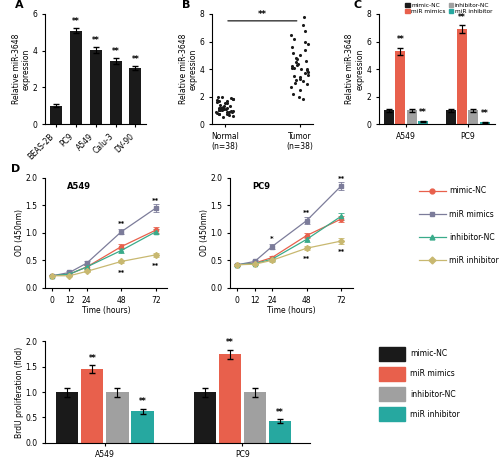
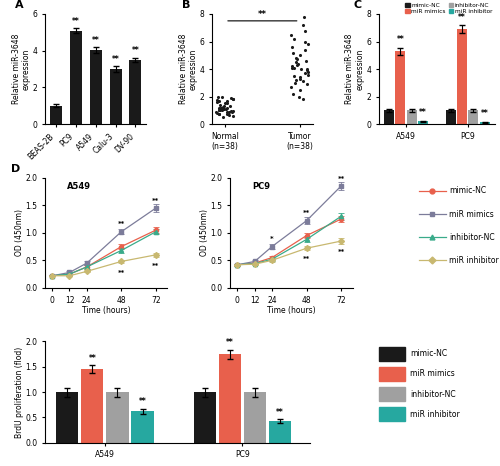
Calu-3: 3.5 -> 3.0
DV-90: 3.0 -> 3.5
